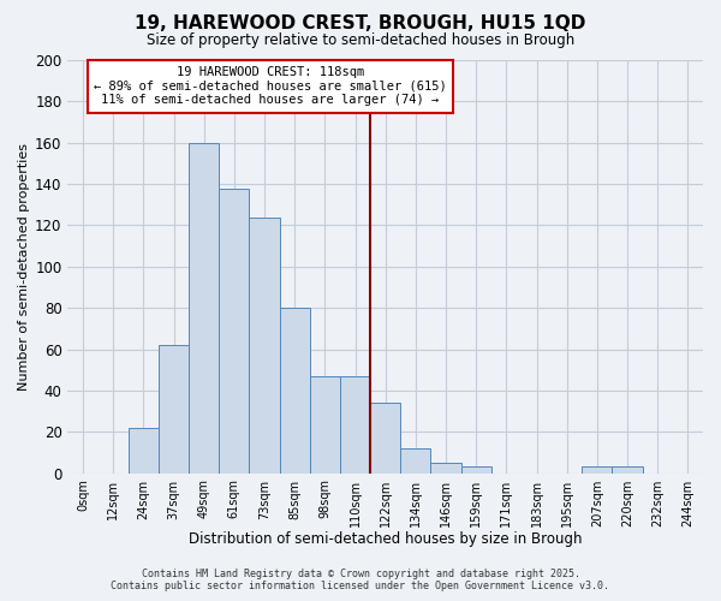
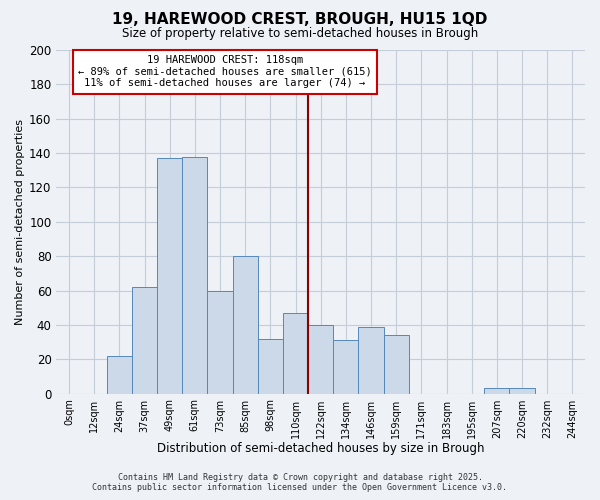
49sqm: 160 -> 137
73sqm: 124 -> 60
98sqm: 47 -> 32
122sqm: 34 -> 40
134sqm: 12 -> 31
146sqm: 5 -> 39
159sqm: 3 -> 34
